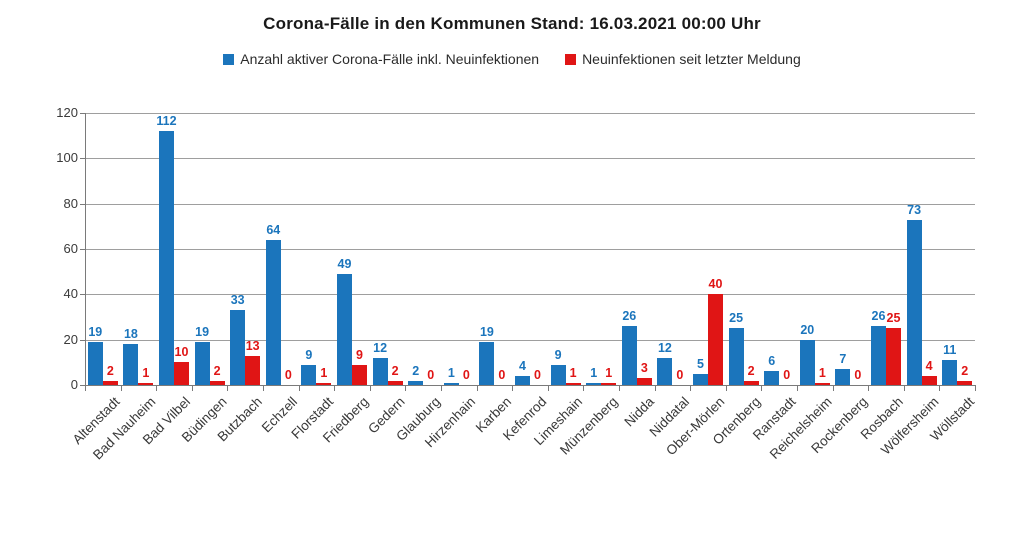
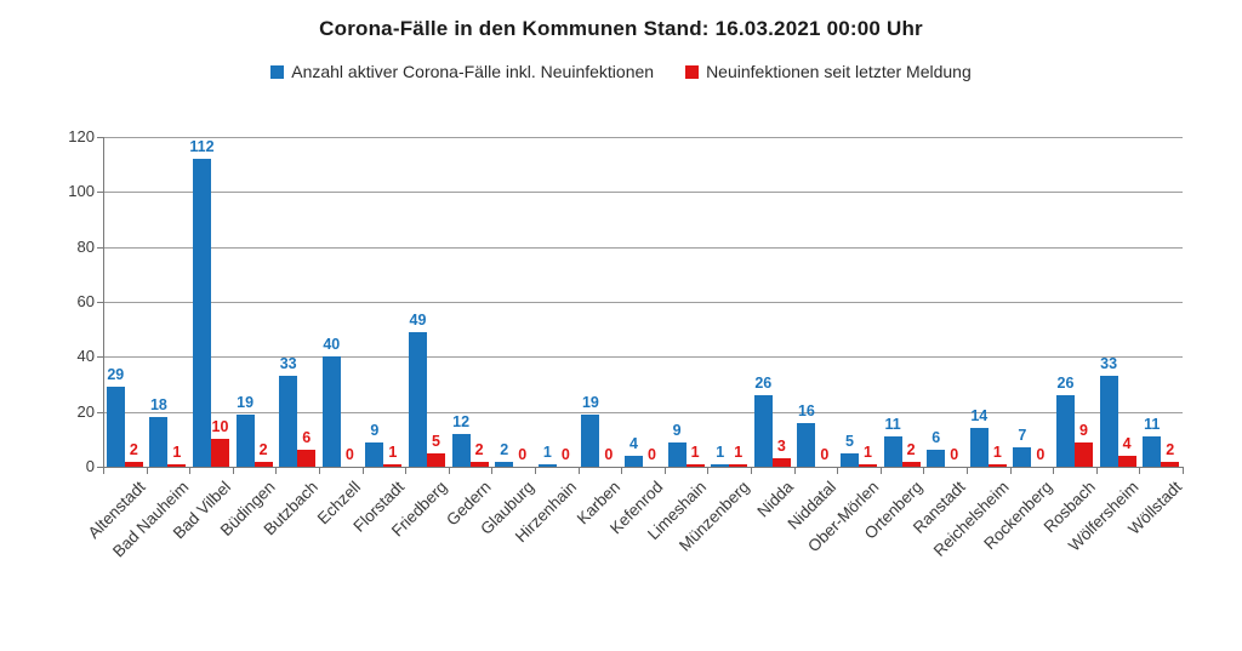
Anzahl aktiver Corona-Fälle inkl. Neuinfektionen/Altenstadt: 19 -> 29
Neuinfektionen seit letzter Meldung/Butzbach: 13 -> 6
Anzahl aktiver Corona-Fälle inkl. Neuinfektionen/Echzell: 64 -> 40
Neuinfektionen seit letzter Meldung/Friedberg: 9 -> 5
Anzahl aktiver Corona-Fälle inkl. Neuinfektionen/Niddatal: 12 -> 16
Neuinfektionen seit letzter Meldung/Ober-Mörlen: 40 -> 1
Anzahl aktiver Corona-Fälle inkl. Neuinfektionen/Ortenberg: 25 -> 11
Anzahl aktiver Corona-Fälle inkl. Neuinfektionen/Reichelsheim: 20 -> 14
Neuinfektionen seit letzter Meldung/Rosbach: 25 -> 9
Anzahl aktiver Corona-Fälle inkl. Neuinfektionen/Wölfersheim: 73 -> 33
